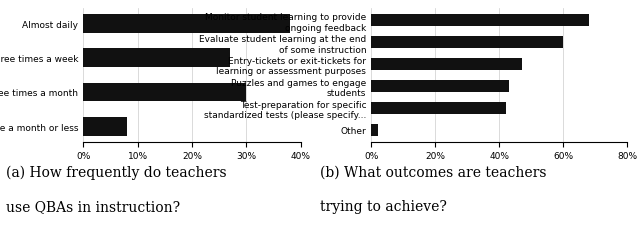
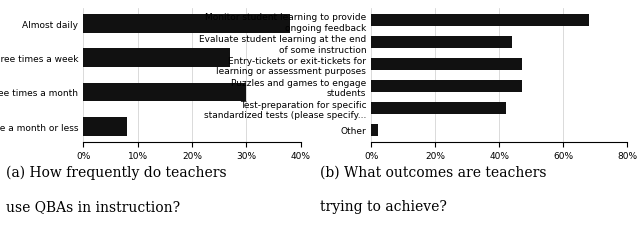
Evaluate student learning at the end of some instruction: 60% -> 44%
Puzzles and games to engage students: 43% -> 47%
